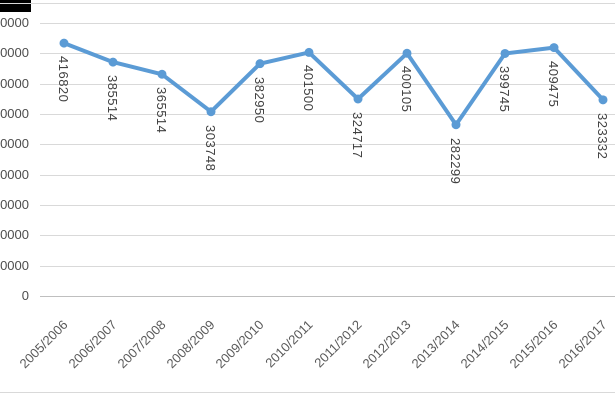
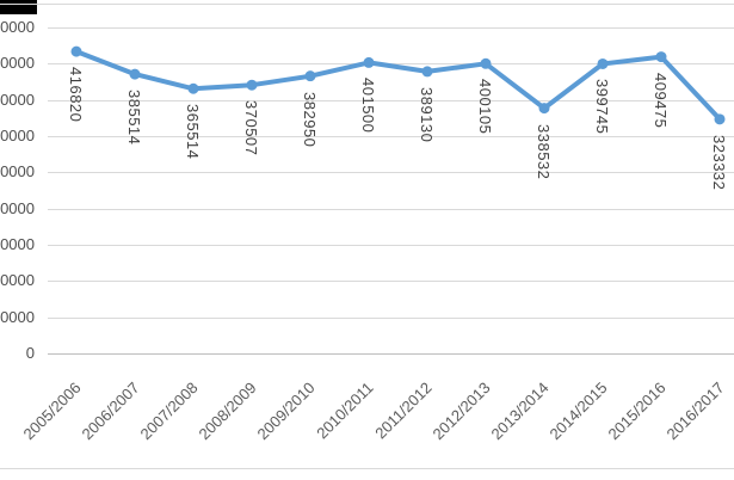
2008/2009: 303748 -> 370507
2011/2012: 324717 -> 389130
2013/2014: 282299 -> 338532
